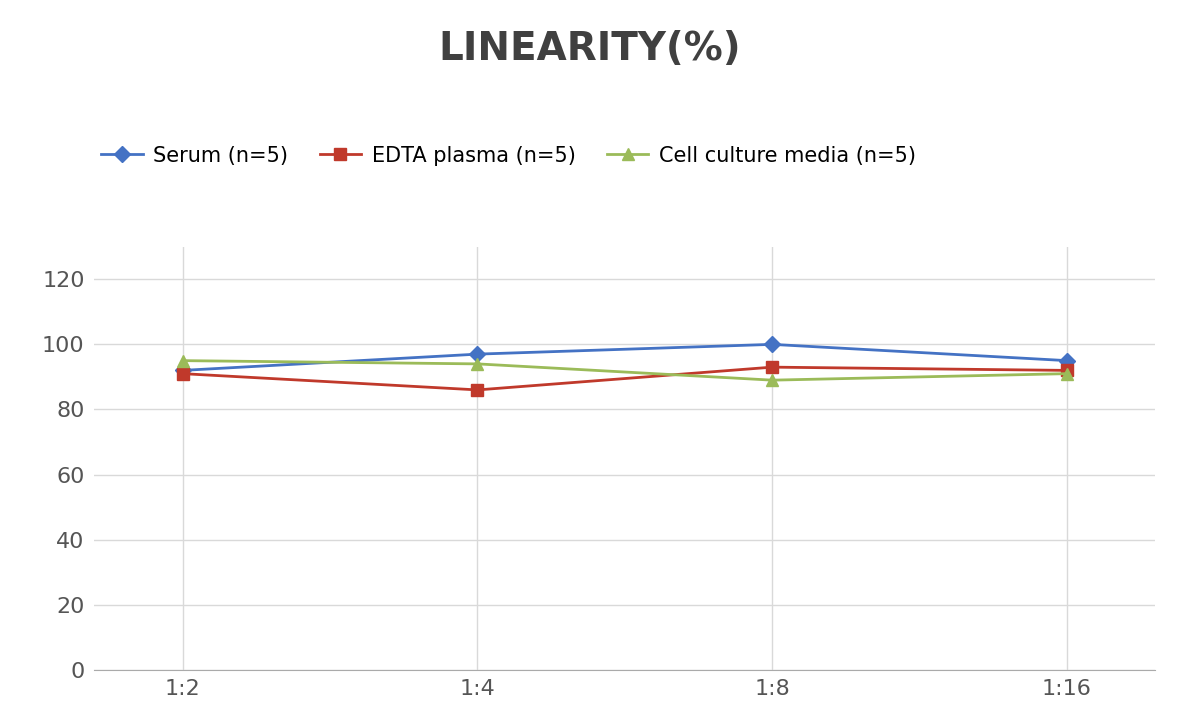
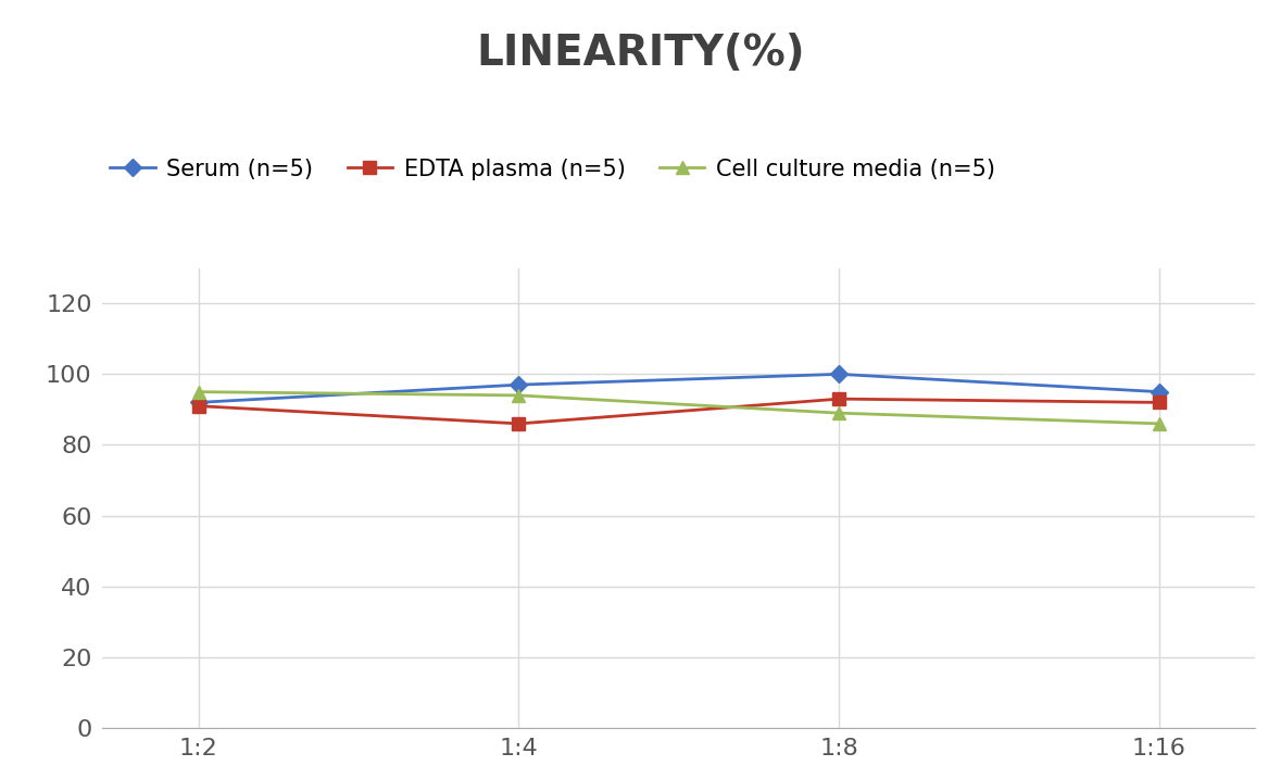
Cell culture media (n=5)/1:16: 91 -> 86
